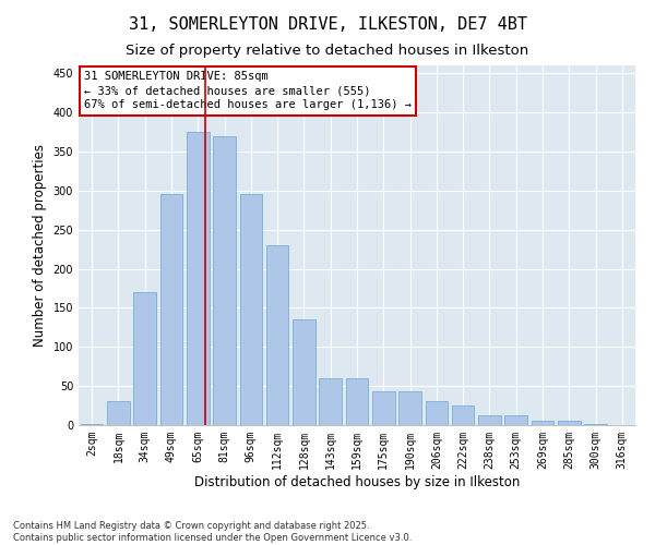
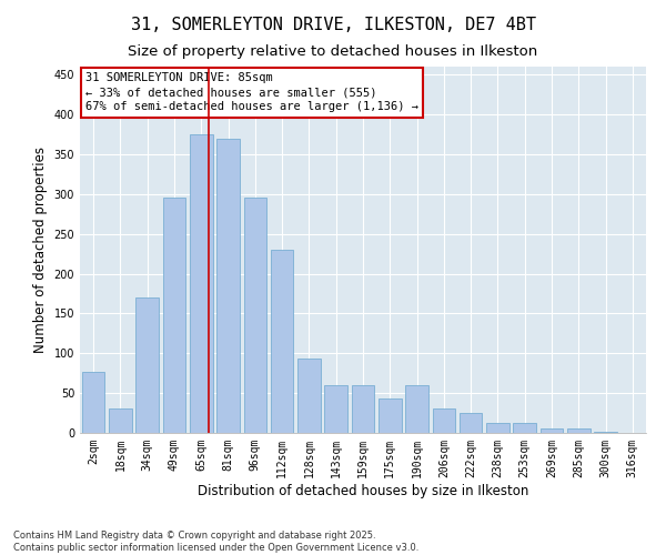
2sqm: 2 -> 76
128sqm: 135 -> 94
190sqm: 43 -> 60
